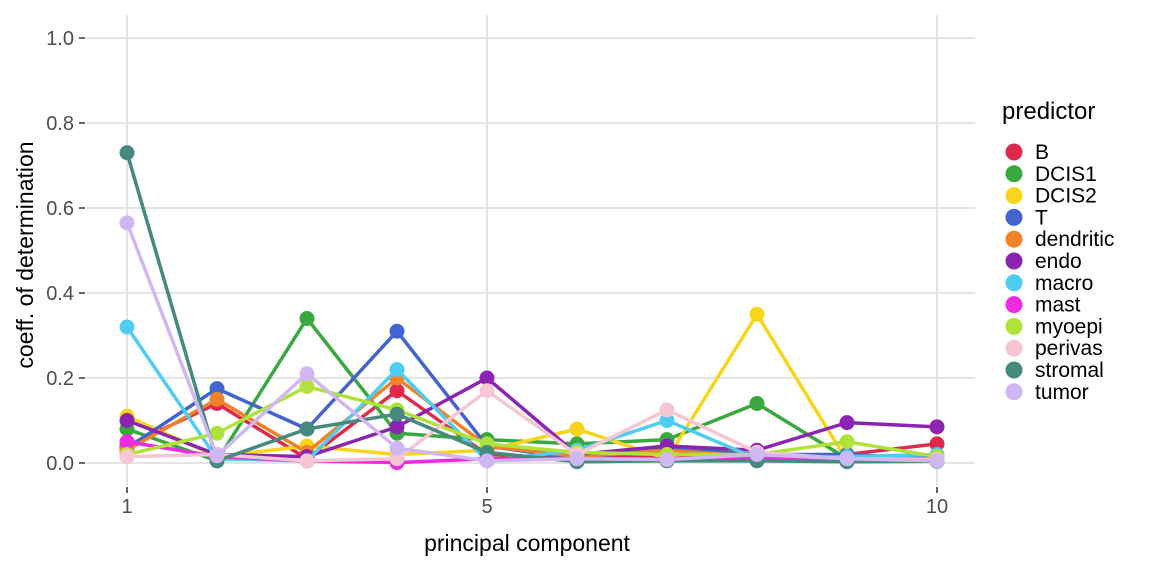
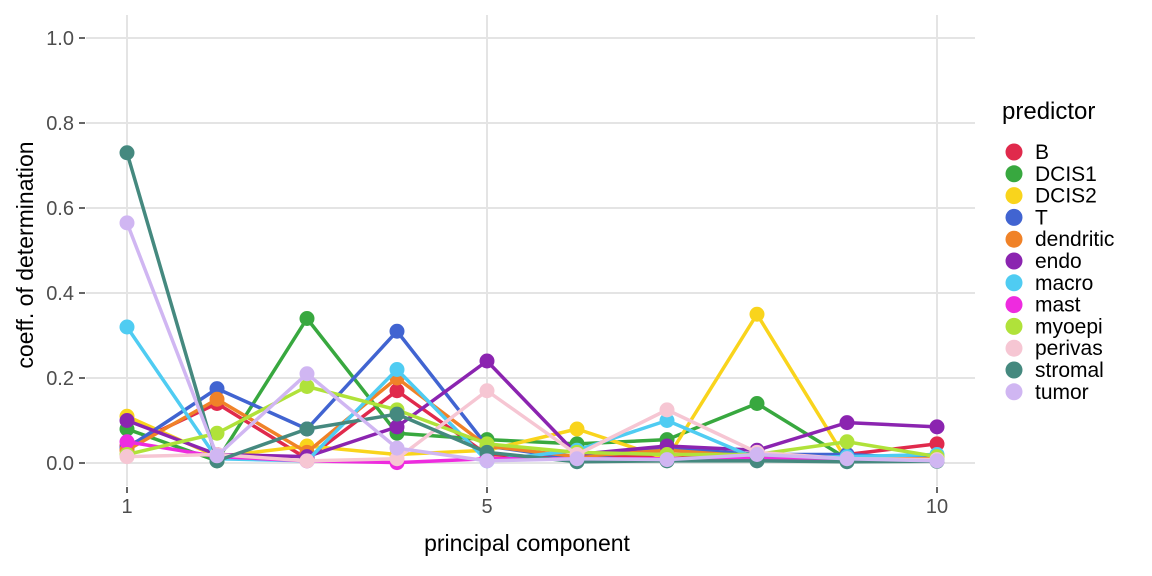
endo/5: 0.20 -> 0.24
